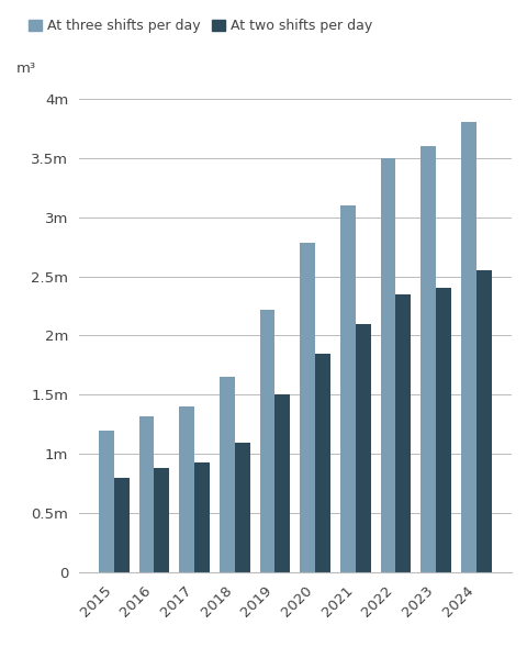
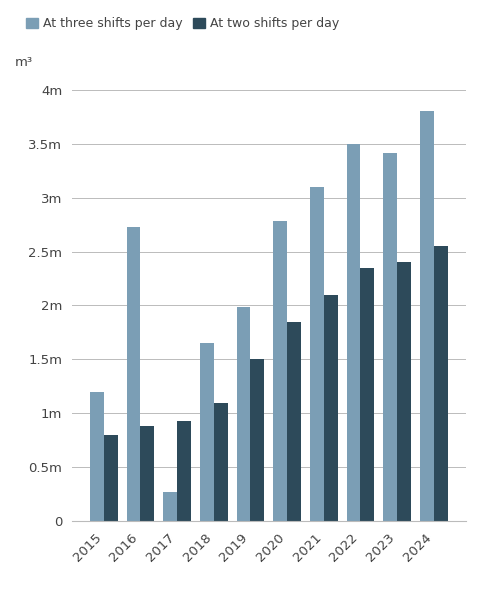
At three shifts per day/2016: 1.32m -> 2.73m
At three shifts per day/2017: 1.40m -> 0.27m
At three shifts per day/2019: 2.22m -> 1.99m
At three shifts per day/2023: 3.60m -> 3.41m
